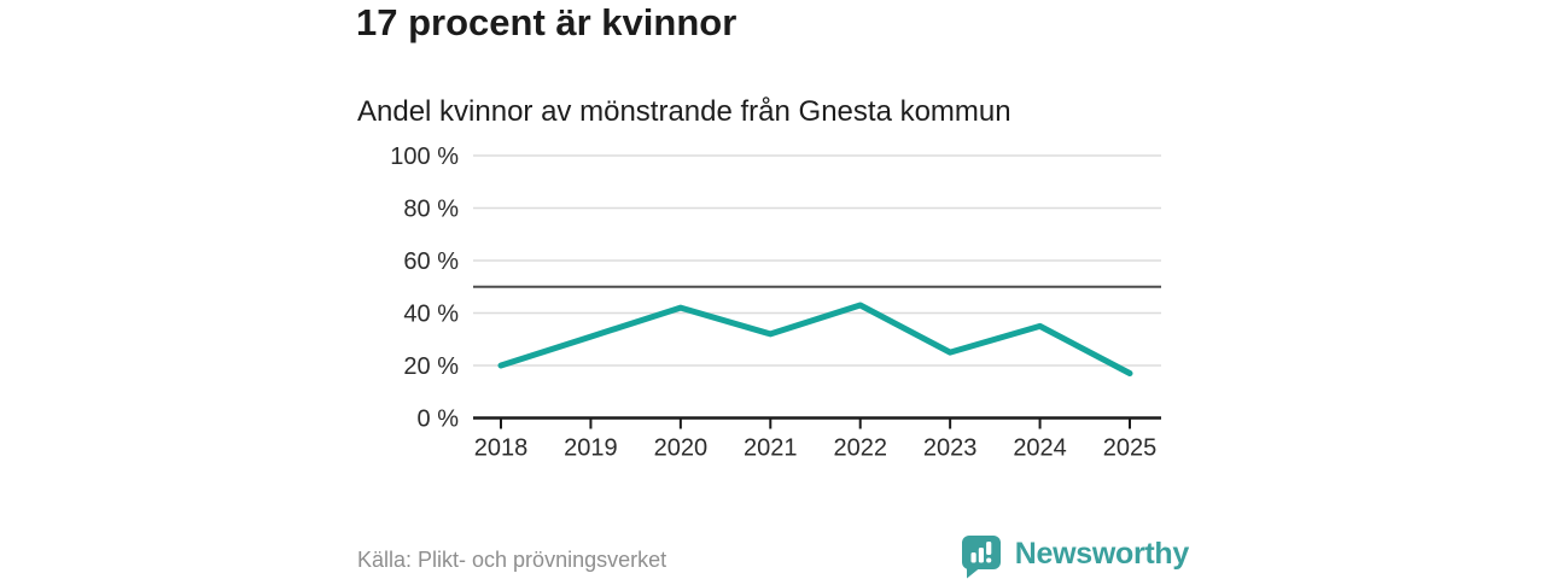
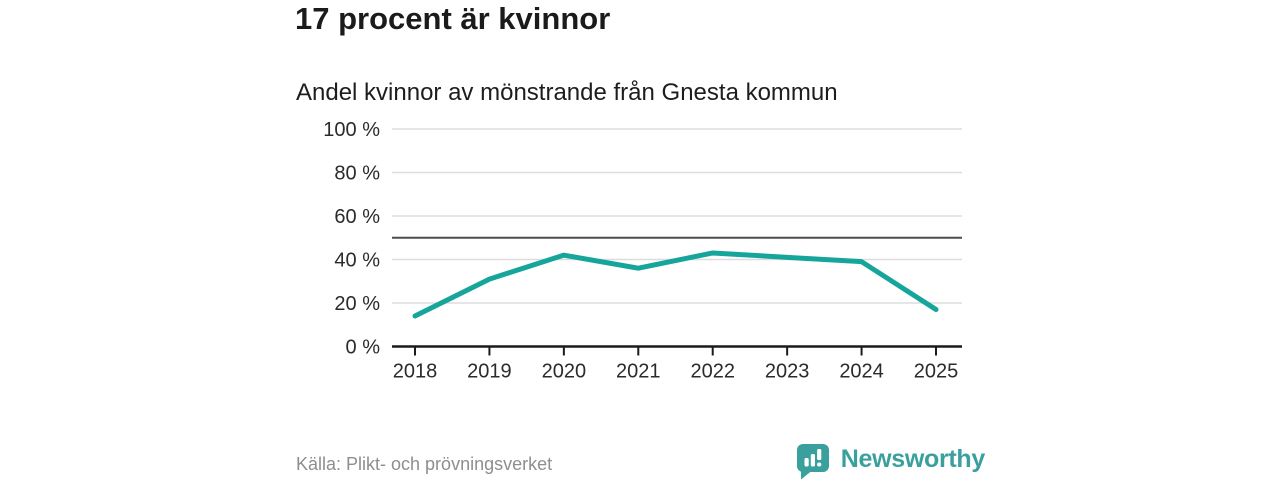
2018: 20% -> 14%
2021: 32% -> 36%
2023: 25% -> 41%
2024: 35% -> 39%
